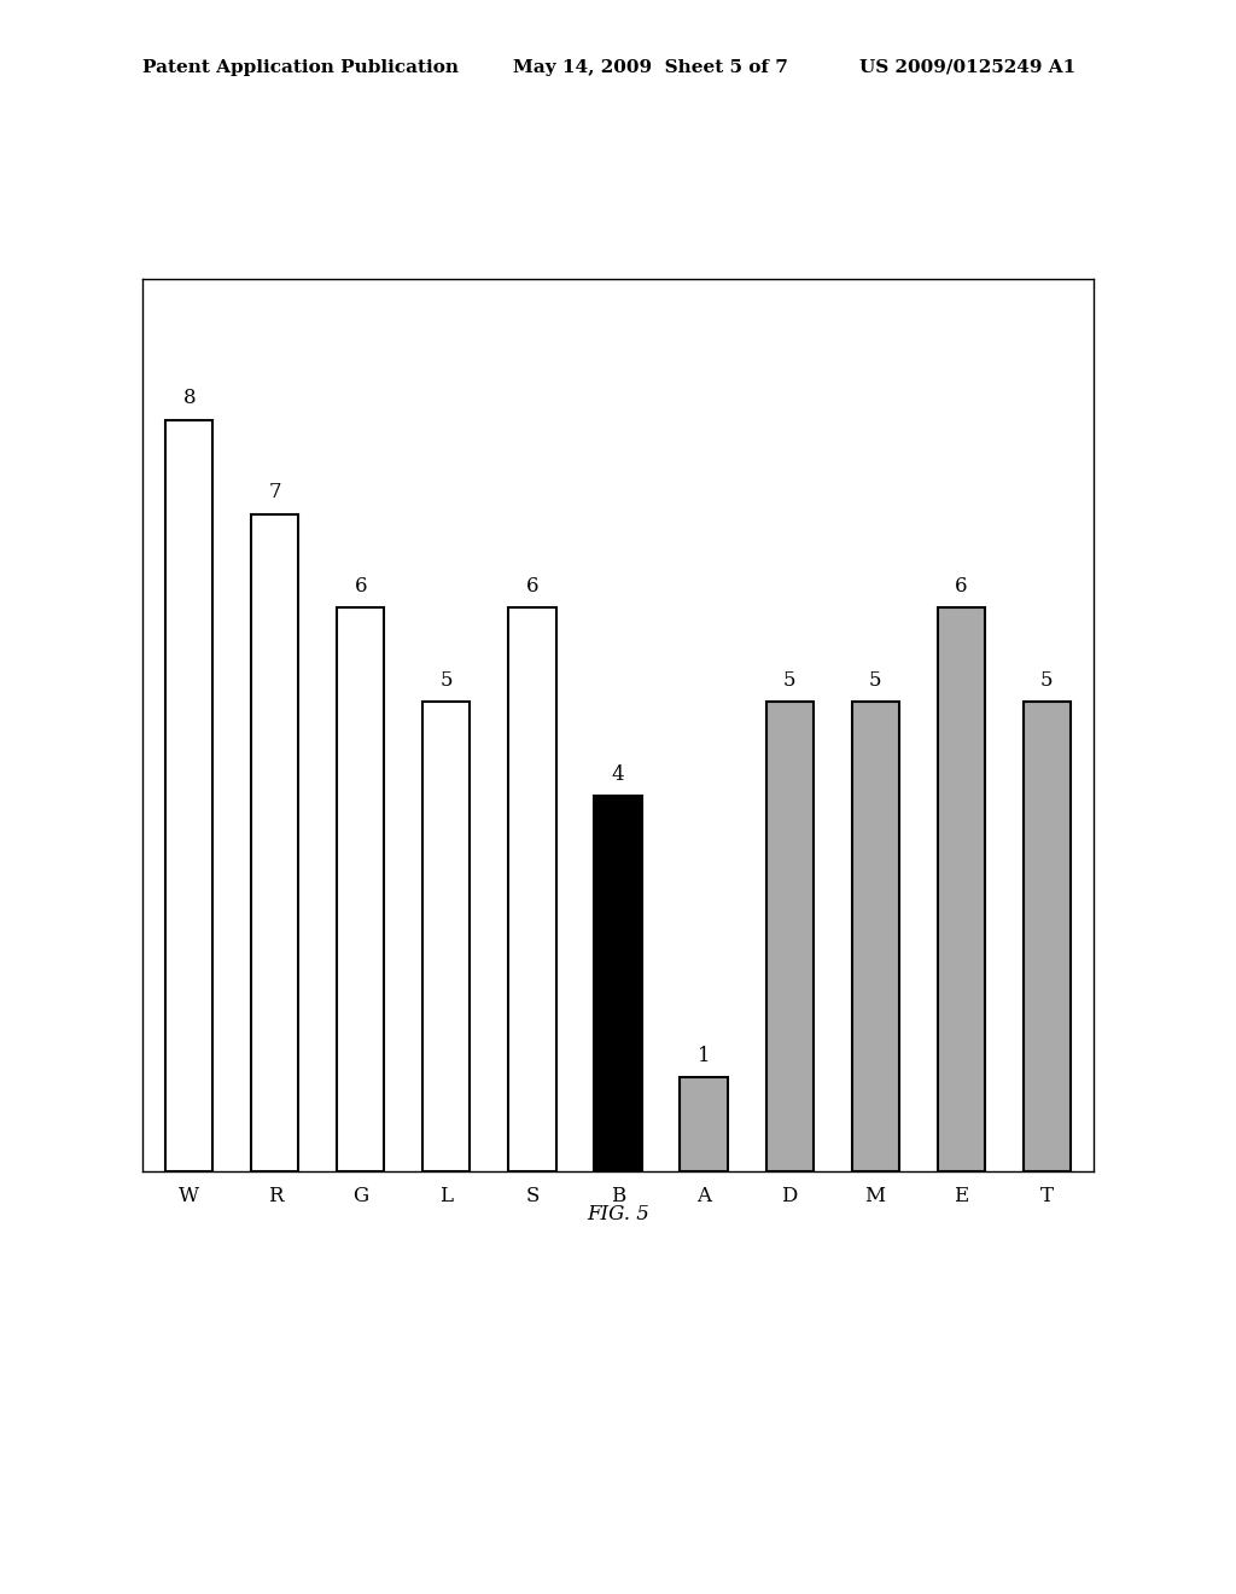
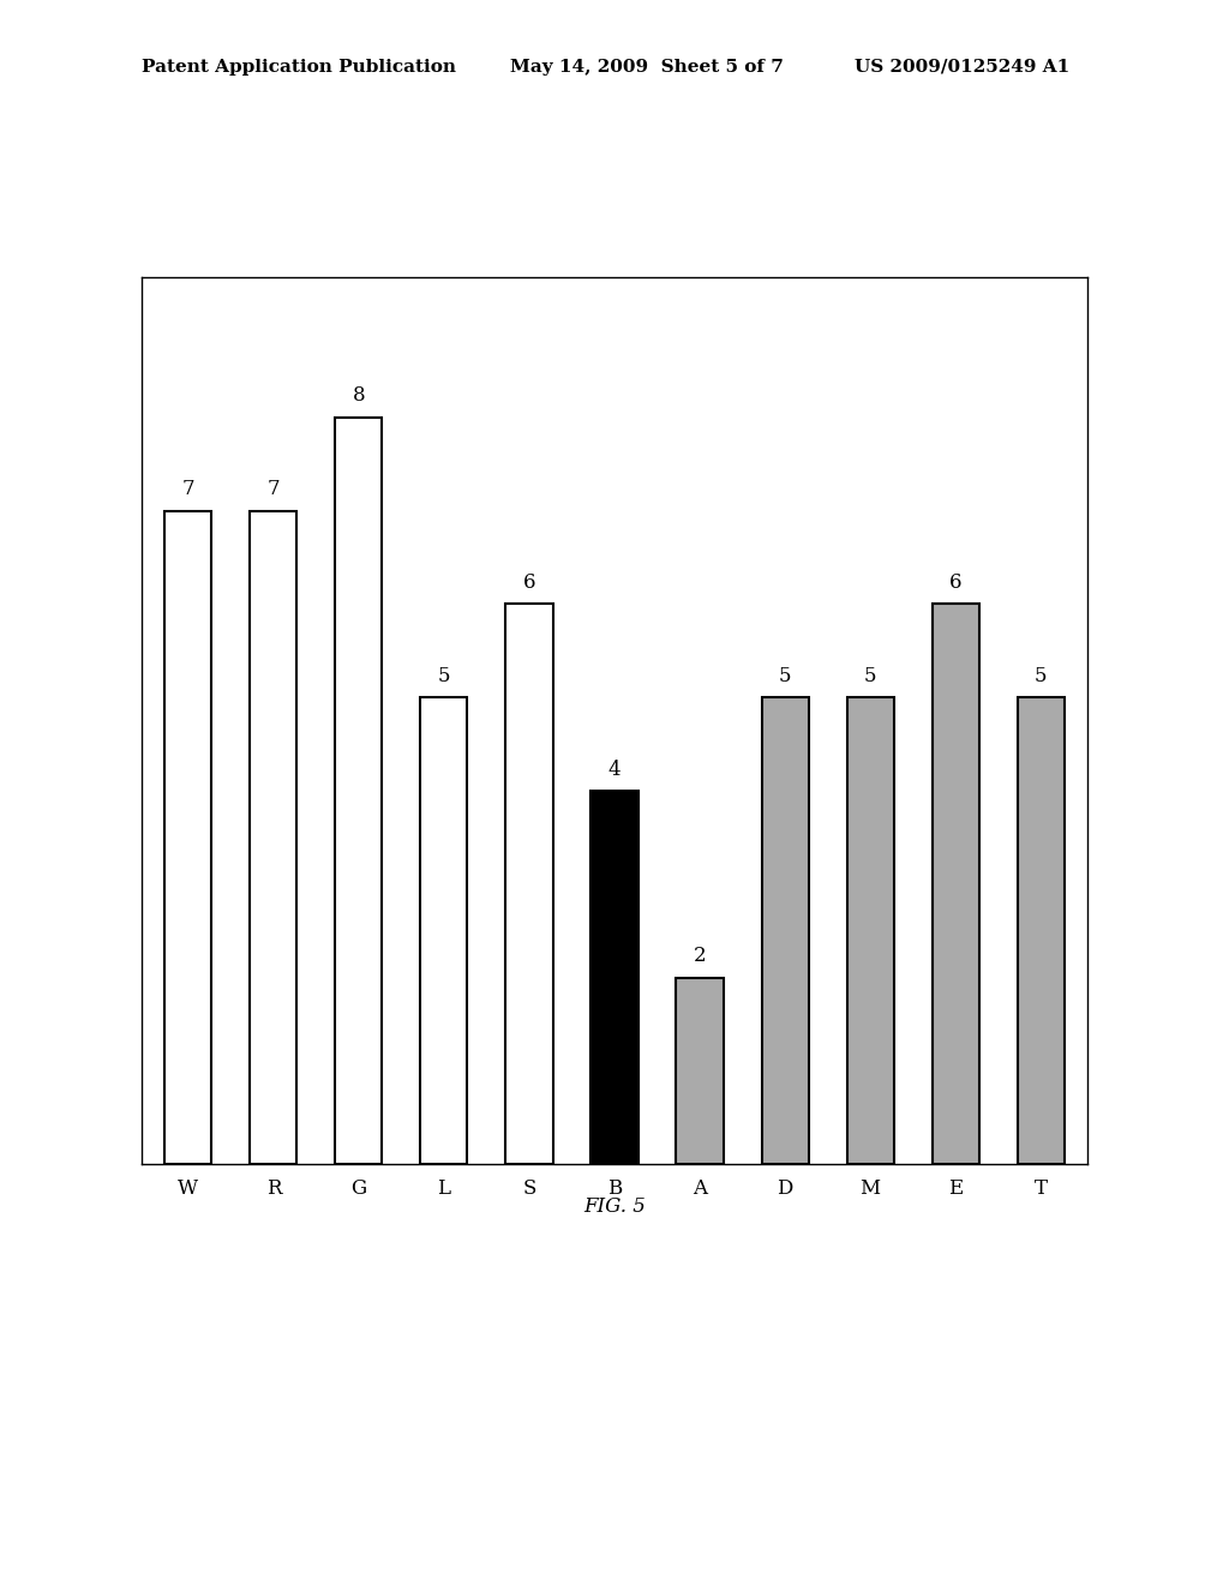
W: 8 -> 7
G: 6 -> 8
A: 1 -> 2
